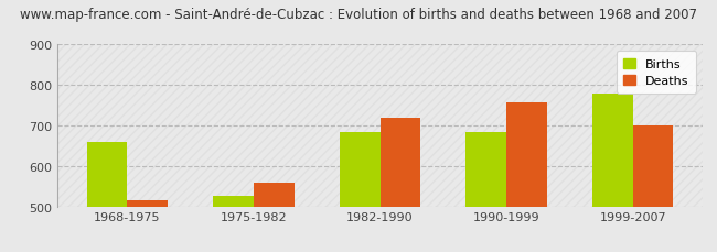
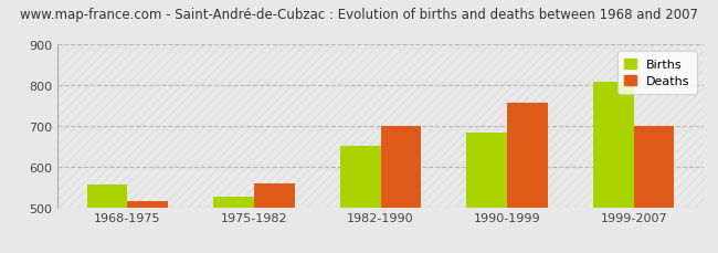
Births/1968-1975: 660 -> 555
Births/1982-1990: 685 -> 650
Deaths/1982-1990: 720 -> 700
Births/1999-2007: 780 -> 810
